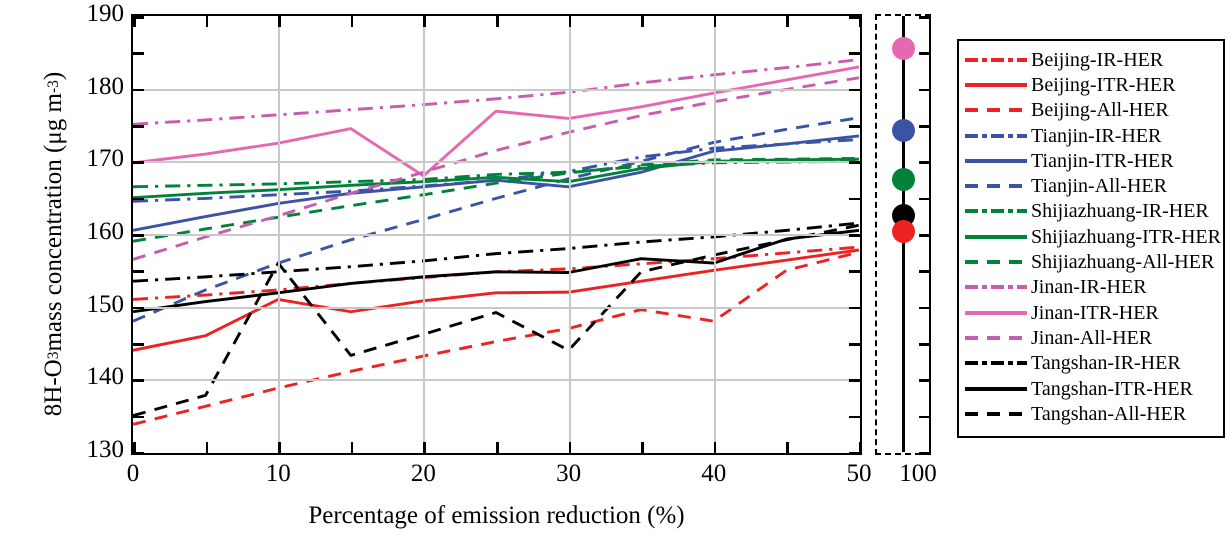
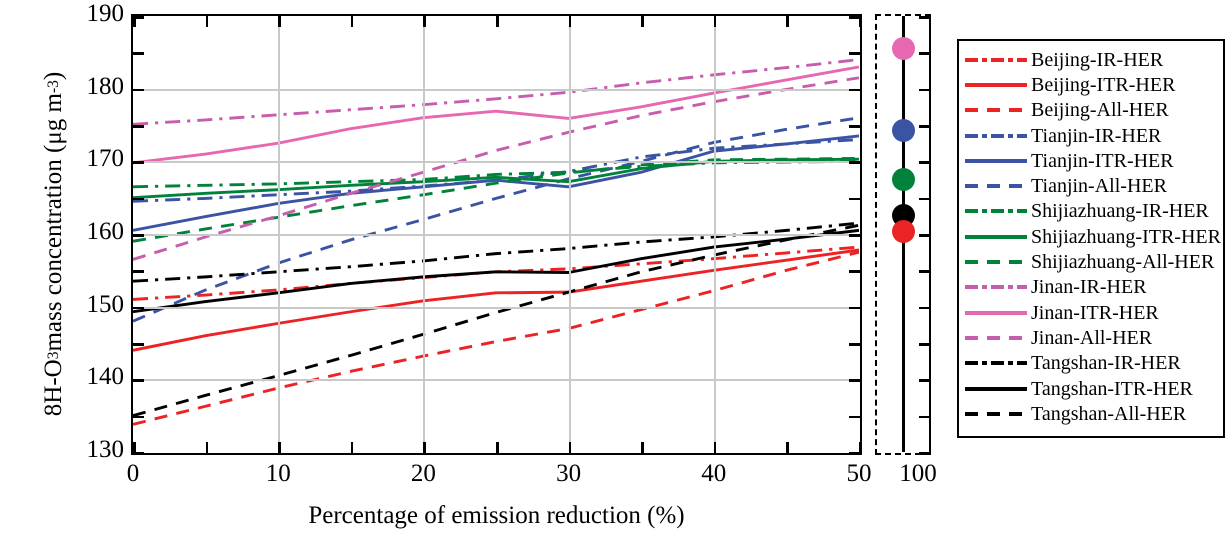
Beijing-ITR-HER/10: 151 -> 148
Tangshan-All-HER/10: 156 -> 140
Jinan-ITR-HER/20: 168 -> 176
Tangshan-All-HER/30: 144 -> 152
Beijing-All-HER/40: 148 -> 152
Tangshan-ITR-HER/40: 156 -> 158
